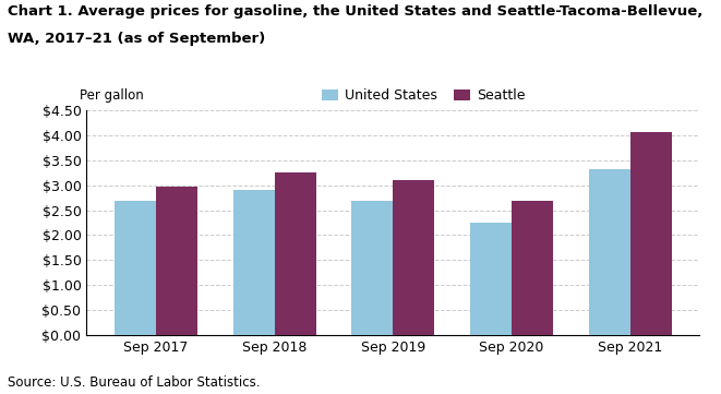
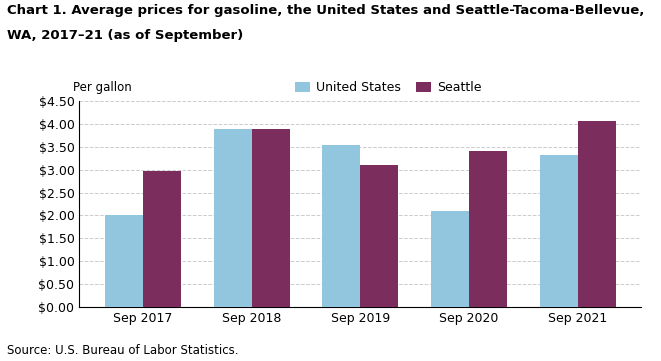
United States/Sep 2017: $2.68 -> $2.00
United States/Sep 2018: $2.90 -> $3.90
Seattle/Sep 2018: $3.25 -> $3.90
United States/Sep 2019: $2.68 -> $3.55
United States/Sep 2020: $2.26 -> $2.10
Seattle/Sep 2020: $2.69 -> $3.40
